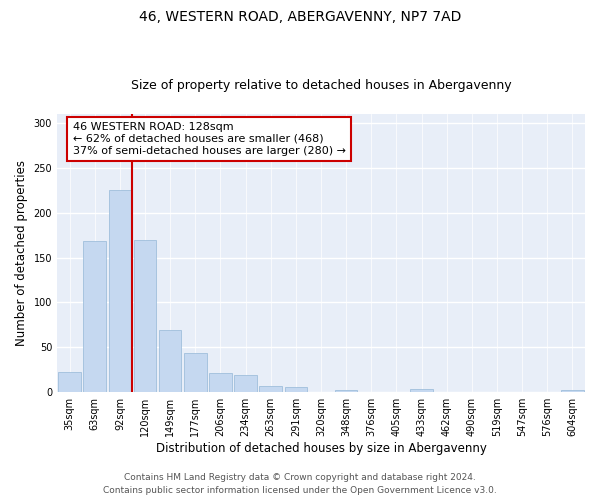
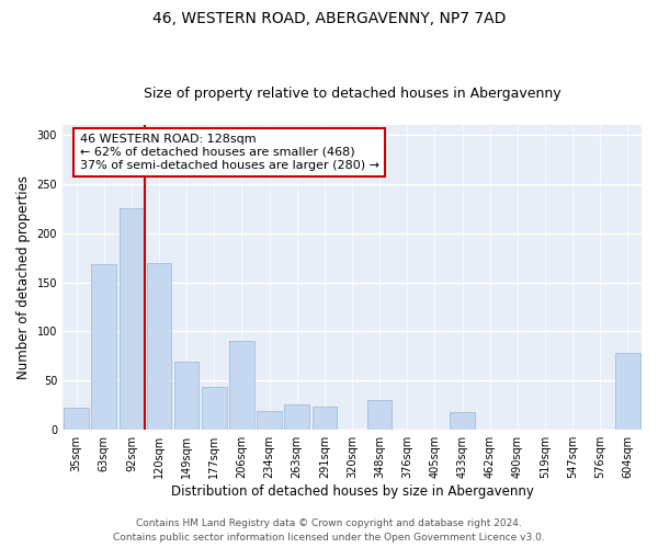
206sqm: 21 -> 90
263sqm: 7 -> 26
291sqm: 6 -> 24
348sqm: 2 -> 30
433sqm: 4 -> 18
604sqm: 2 -> 78
